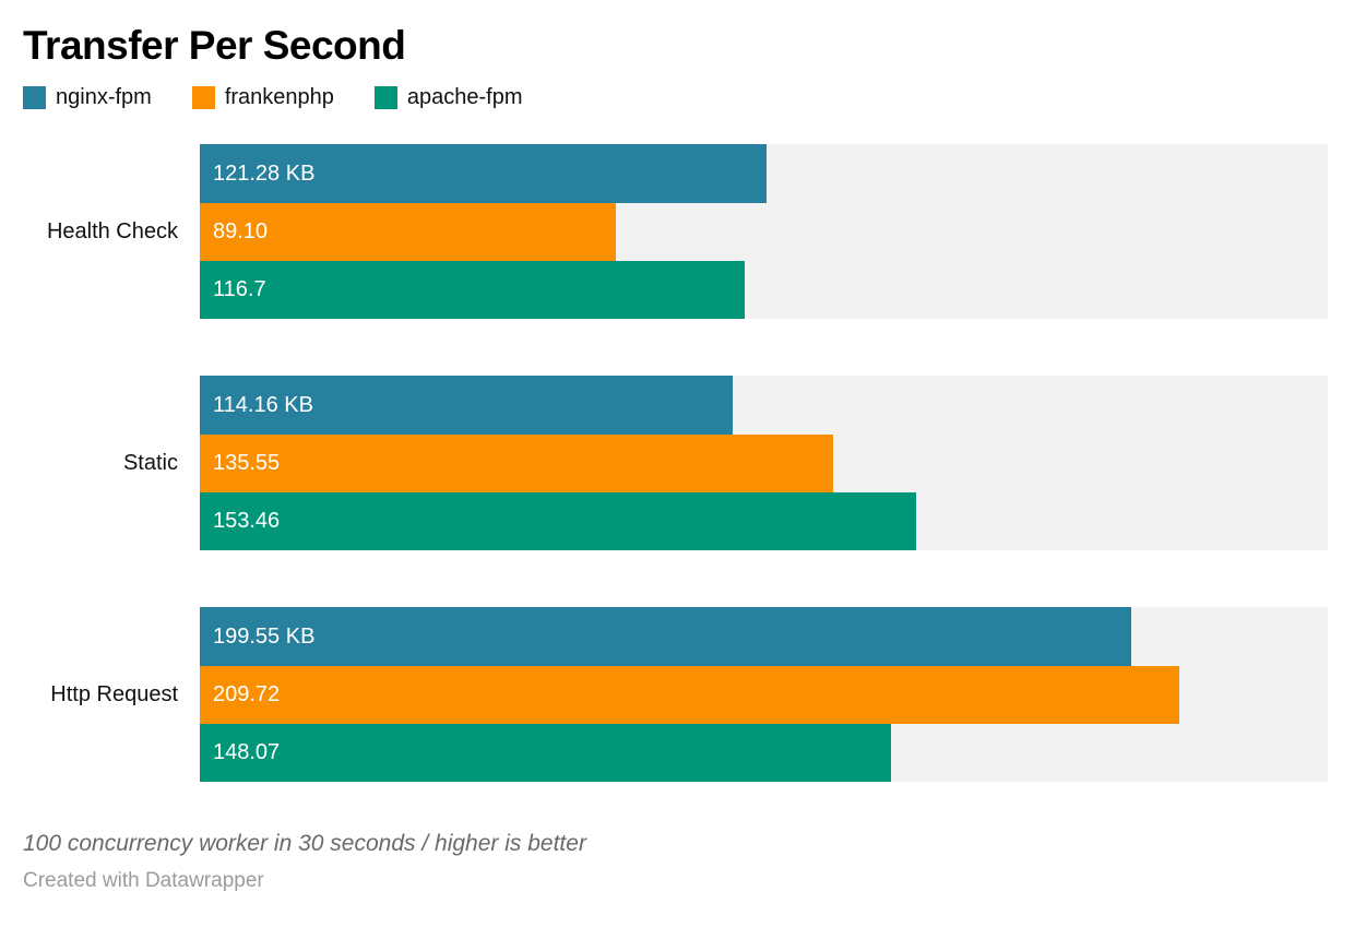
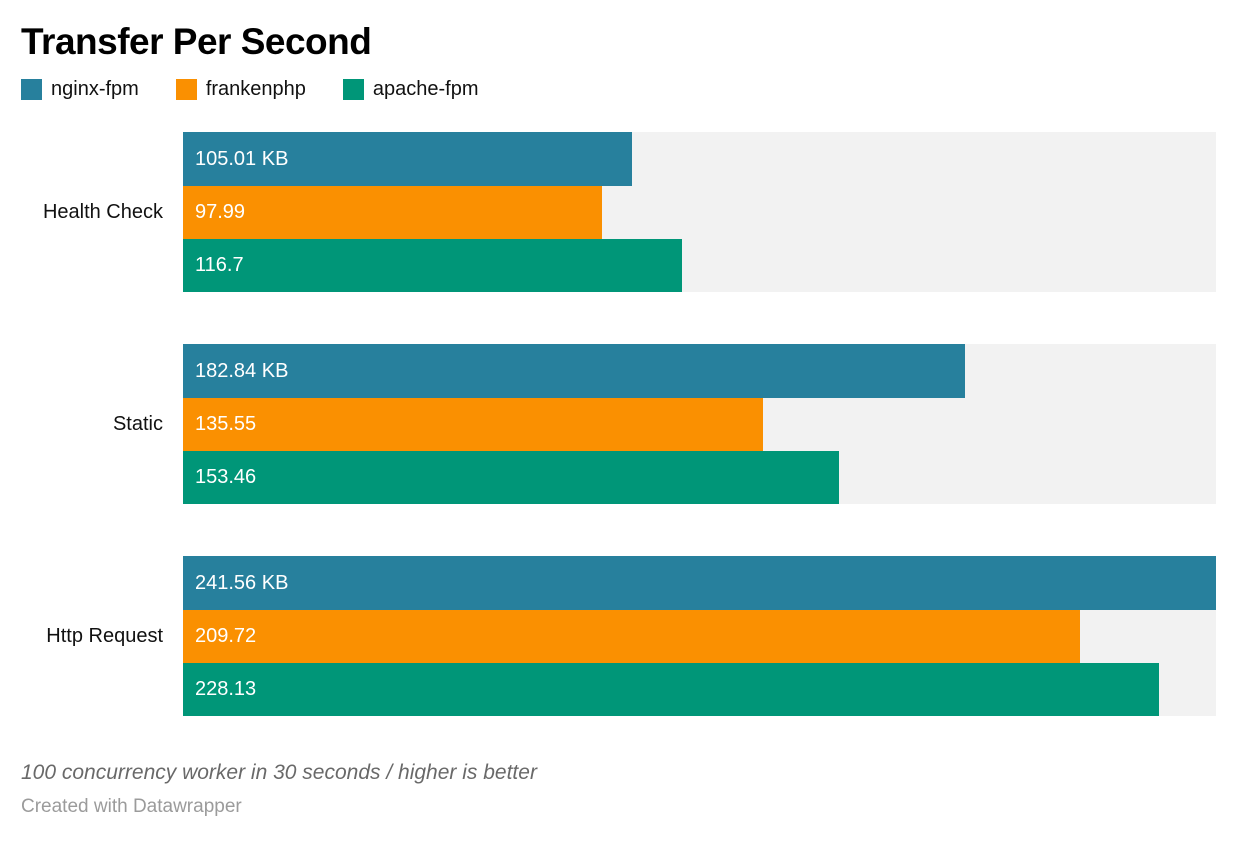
nginx-fpm/Health Check: 121.28 -> 105.01
frankenphp/Health Check: 89.10 -> 97.99
nginx-fpm/Static: 114.16 -> 182.84
nginx-fpm/Http Request: 199.55 -> 241.56
apache-fpm/Http Request: 148.07 -> 228.13
